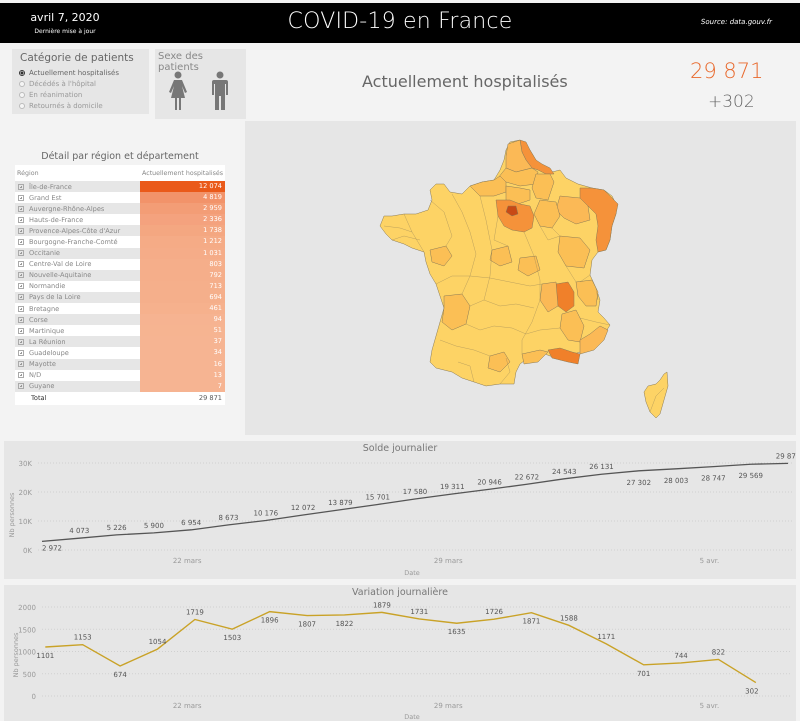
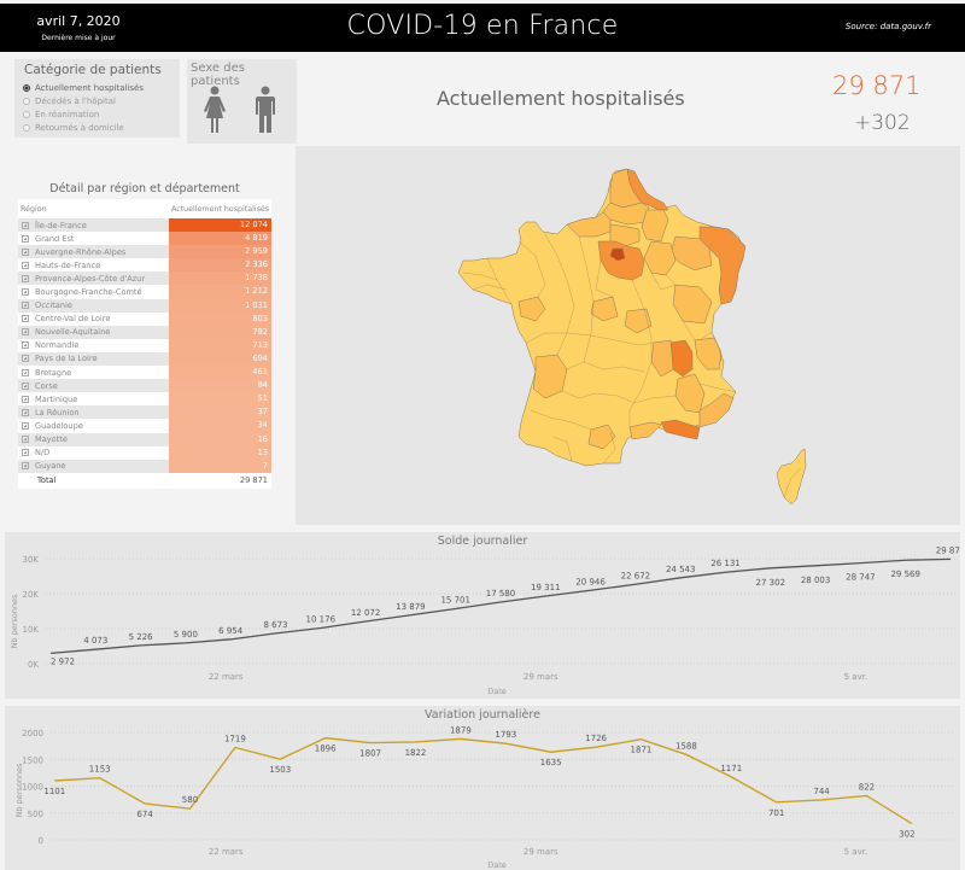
Variation journalière/22 mars: 1054 -> 580
Variation journalière/29 mars: 1731 -> 1793
